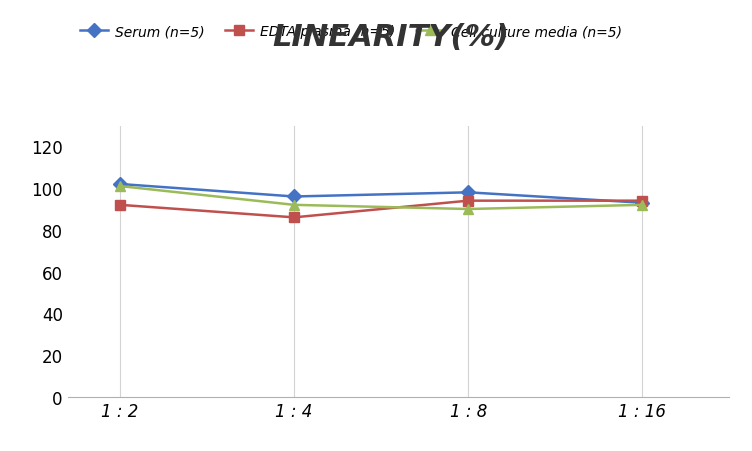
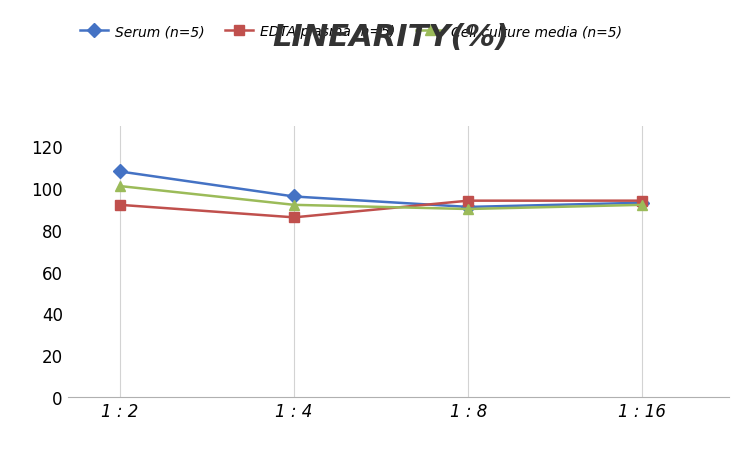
Serum (n=5)/1 : 2: 102 -> 108
Serum (n=5)/1 : 8: 98 -> 91
